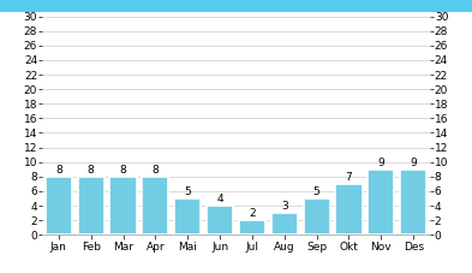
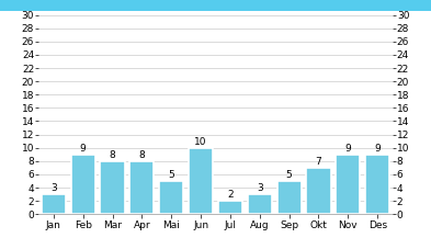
Jan: 8 -> 3
Feb: 8 -> 9
Jun: 4 -> 10
